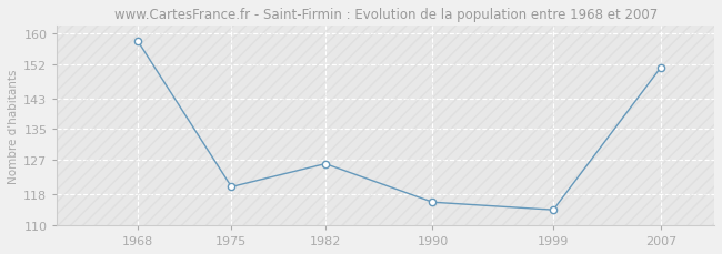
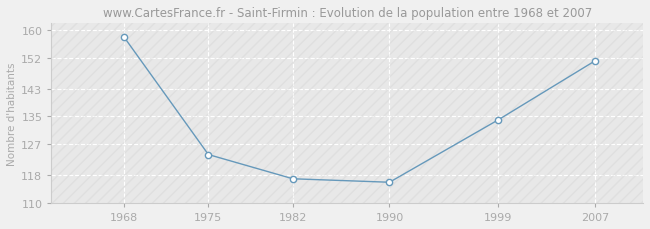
1975: 120 -> 124
1982: 126 -> 117
1999: 114 -> 134
